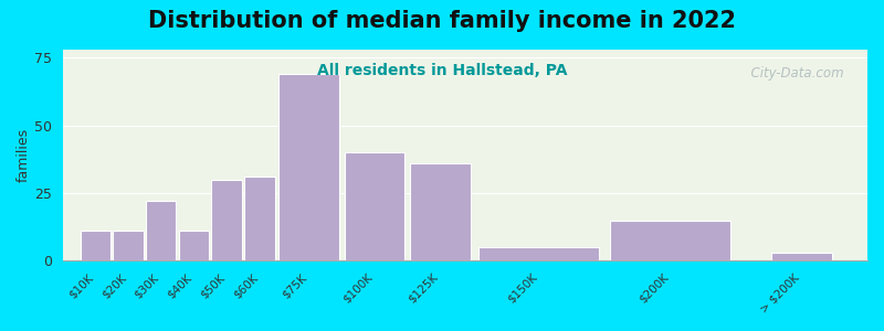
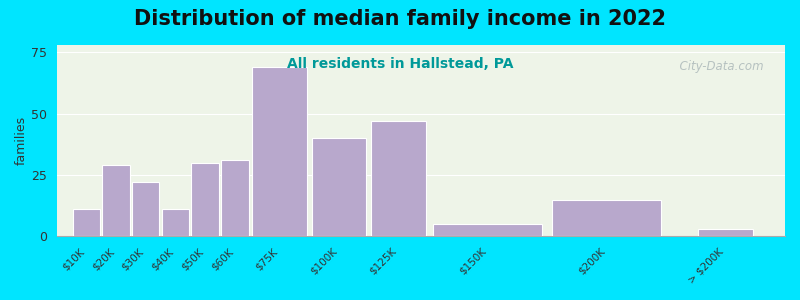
$20K: 11 -> 29
$125K: 36 -> 47
